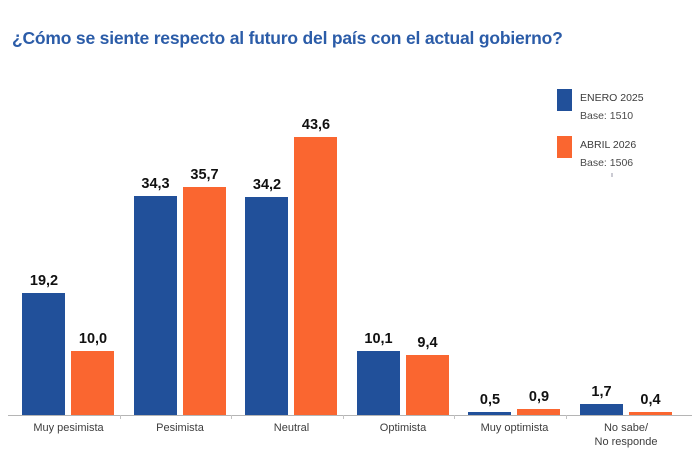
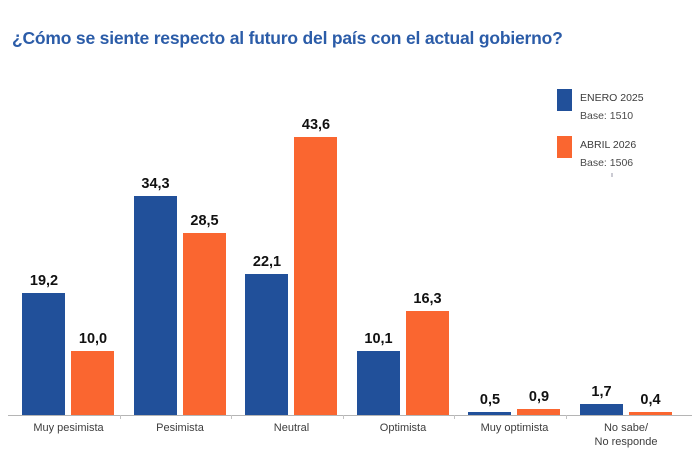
ABRIL 2026/Pesimista: 35,7 -> 28,5
ENERO 2025/Neutral: 34,2 -> 22,1
ABRIL 2026/Optimista: 9,4 -> 16,3
